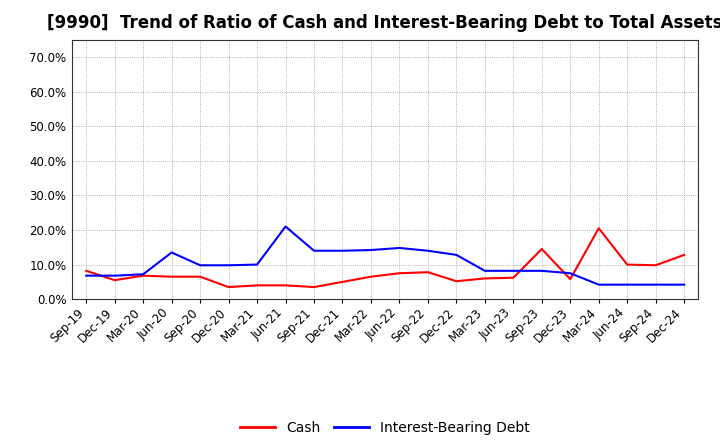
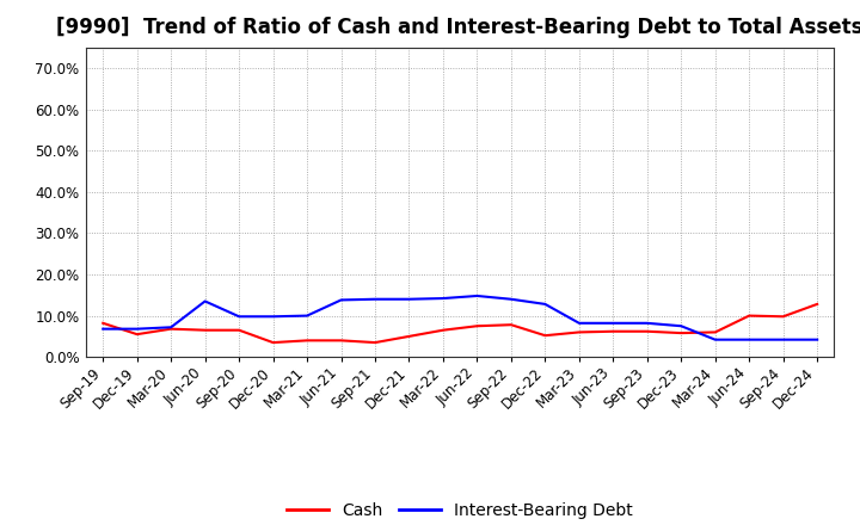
Interest-Bearing Debt/Jun-21: 21.0% -> 13.8%
Cash/Sep-23: 14.5% -> 6.2%
Cash/Mar-24: 20.5% -> 6.0%
